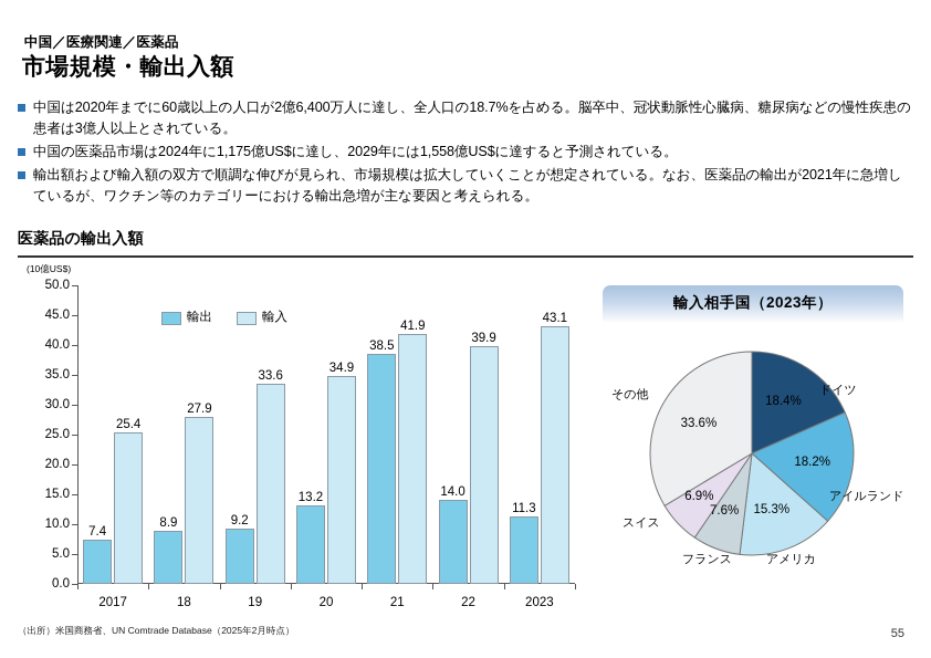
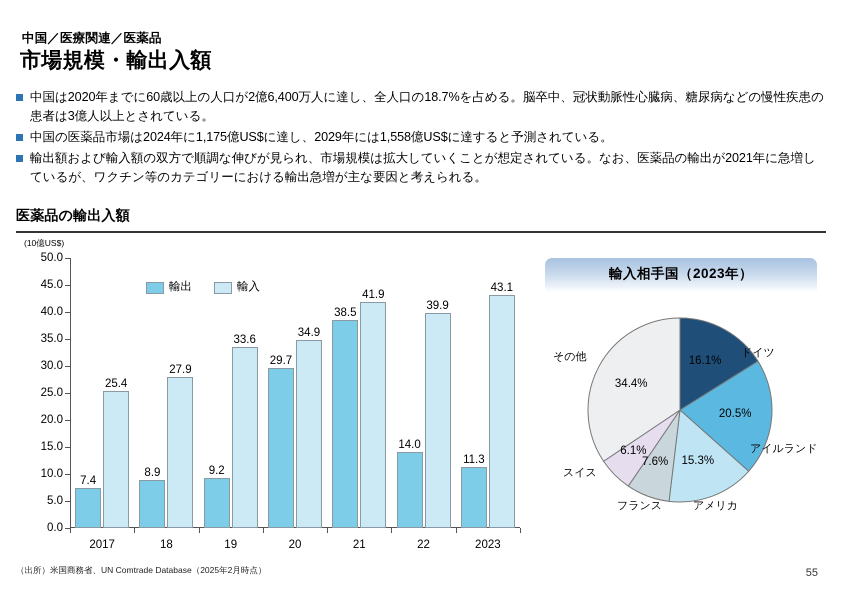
医薬品の輸出入額/輸出/20: 13.2 -> 29.7
輸入相手国（2023年）/ドイツ: 18.4% -> 16.1%
輸入相手国（2023年）/アイルランド: 18.2% -> 20.5%
輸入相手国（2023年）/スイス: 6.9% -> 6.1%
輸入相手国（2023年）/その他: 33.6% -> 34.4%
